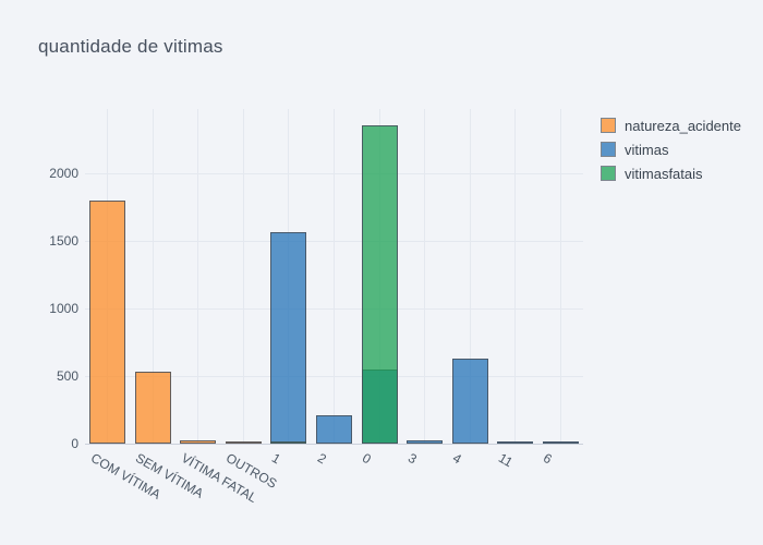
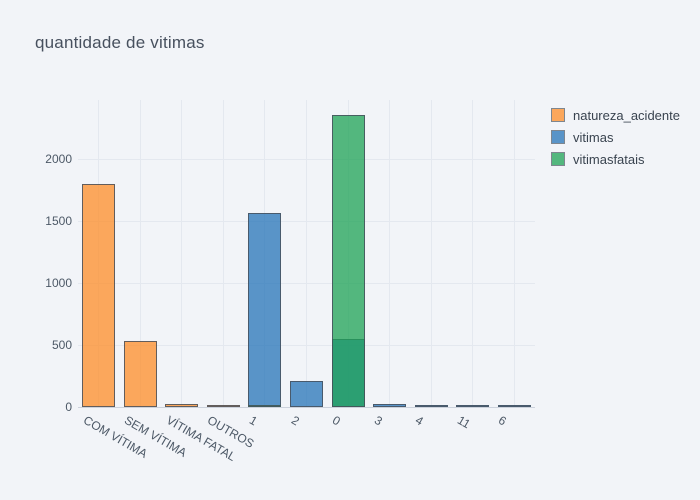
vitimas/4: 630 -> 10
